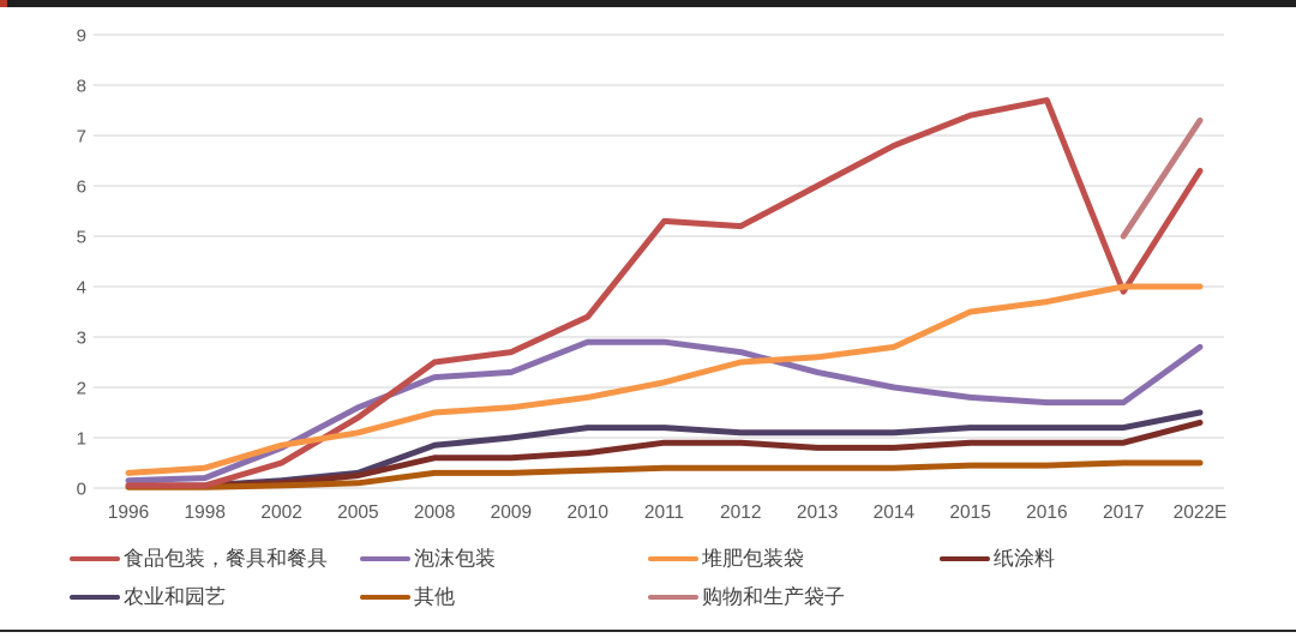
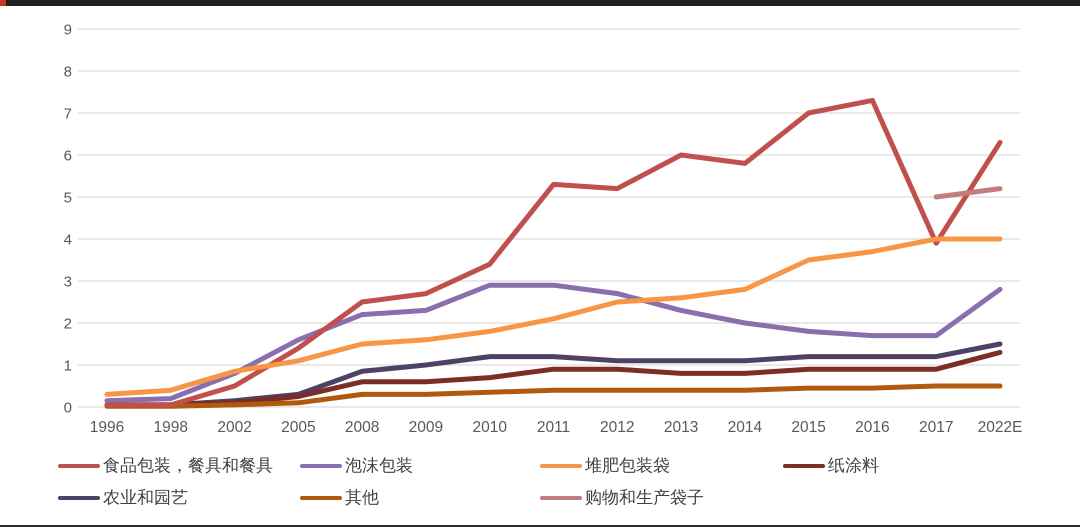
食品包装，餐具和餐具/2014: 6.8 -> 5.8
食品包装，餐具和餐具/2015: 7.4 -> 7.0
食品包装，餐具和餐具/2016: 7.7 -> 7.3
购物和生产袋子/2022E: 7.3 -> 5.2
